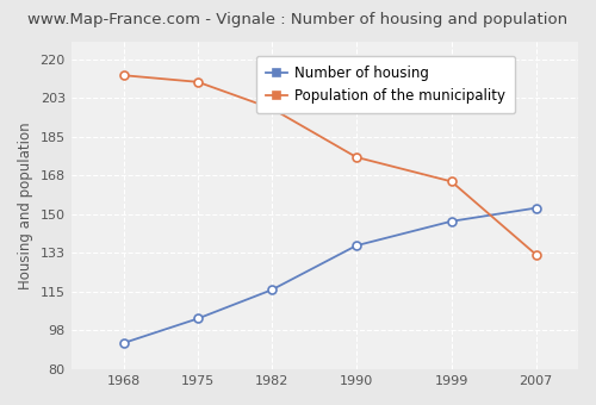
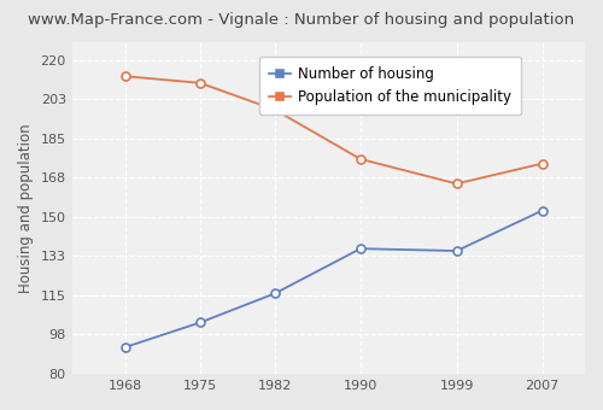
Number of housing/1999: 147 -> 135
Population of the municipality/2007: 132 -> 174
